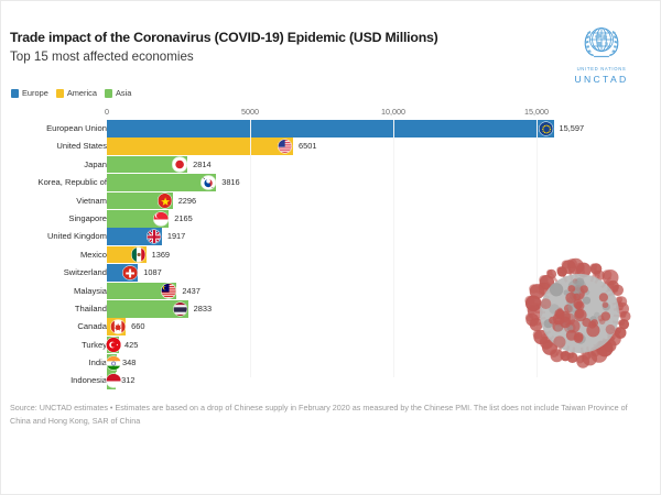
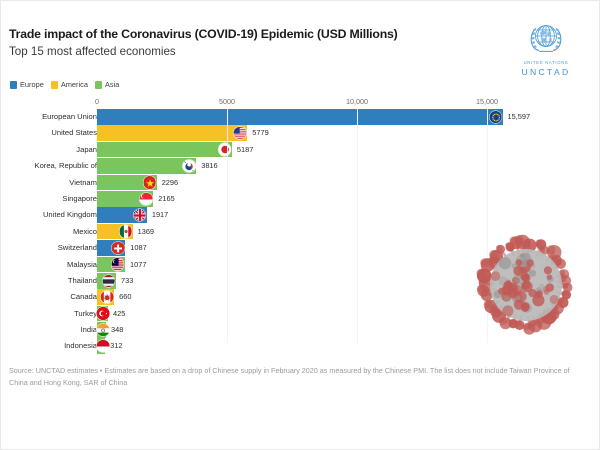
United States: 6501 -> 5779
Japan: 2814 -> 5187
Malaysia: 2437 -> 1077
Thailand: 2833 -> 733
